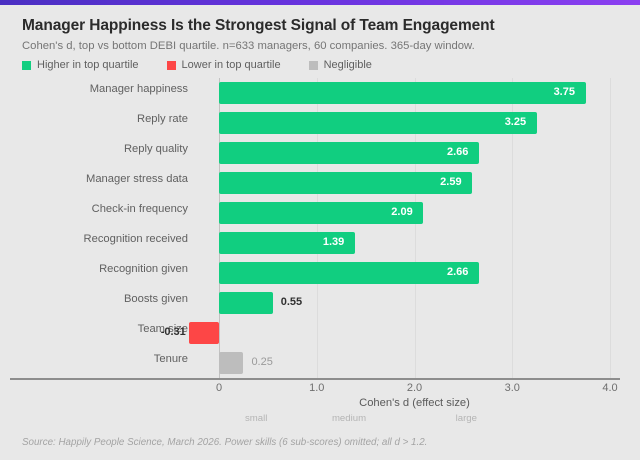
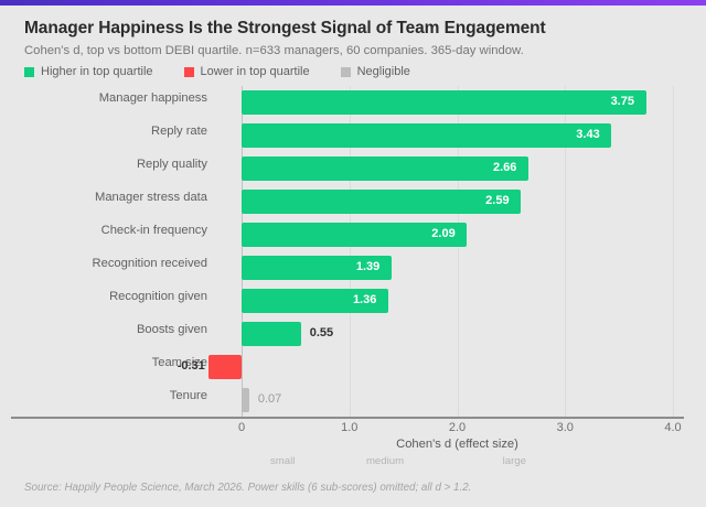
Reply rate: 3.25 -> 3.43
Recognition given: 2.66 -> 1.36
Tenure: 0.25 -> 0.07
